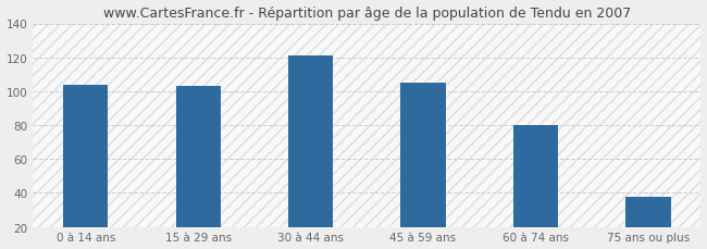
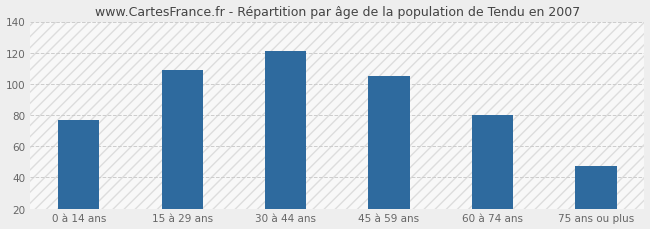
0 à 14 ans: 104 -> 77
15 à 29 ans: 103 -> 109
75 ans ou plus: 38 -> 47
